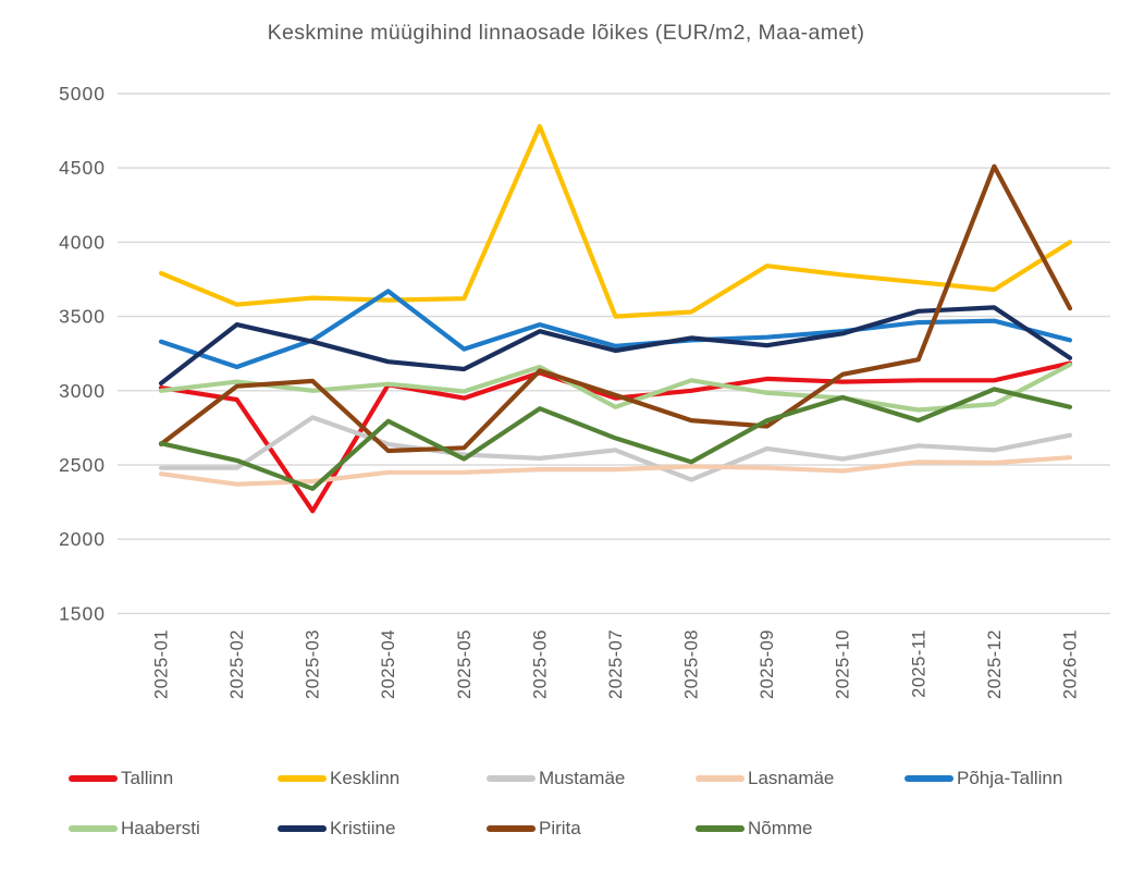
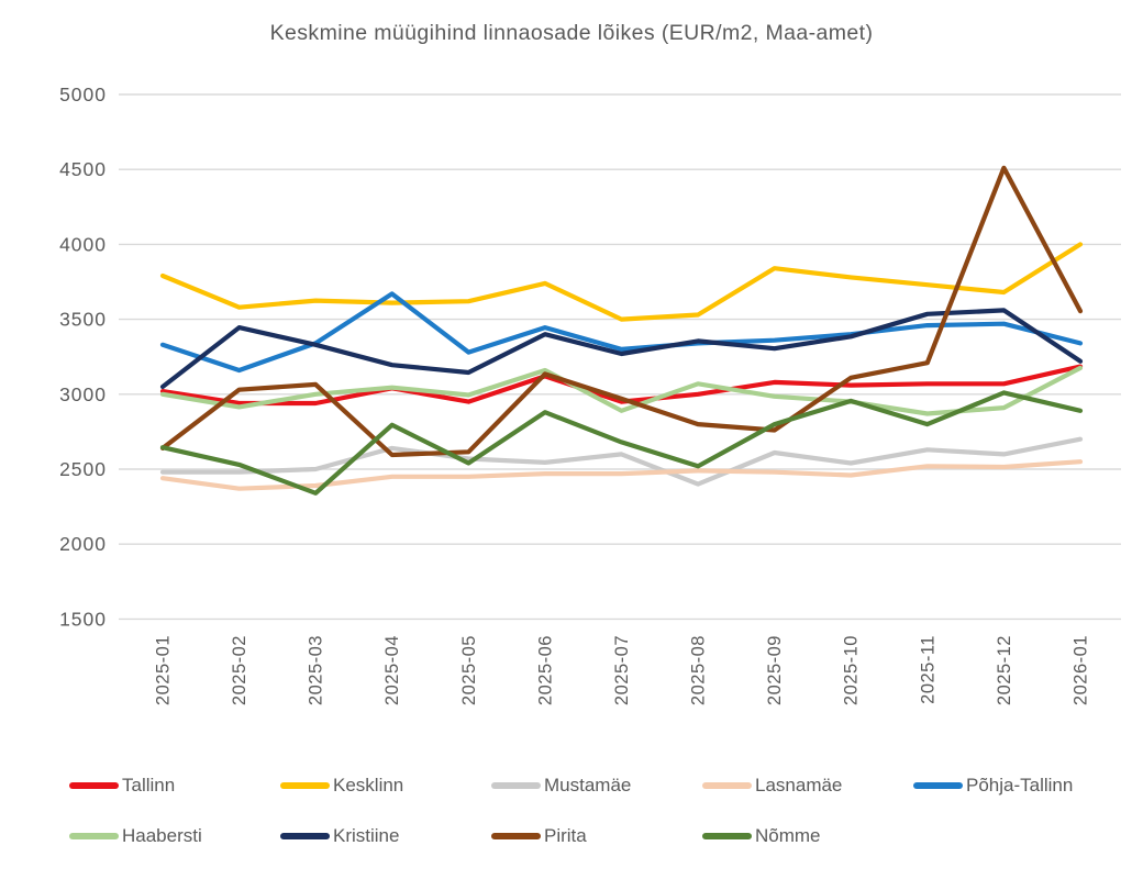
Haabersti/2025-02: 3060 -> 2920
Tallinn/2025-03: 2190 -> 2940
Mustamäe/2025-03: 2820 -> 2500
Kesklinn/2025-06: 4780 -> 3740
